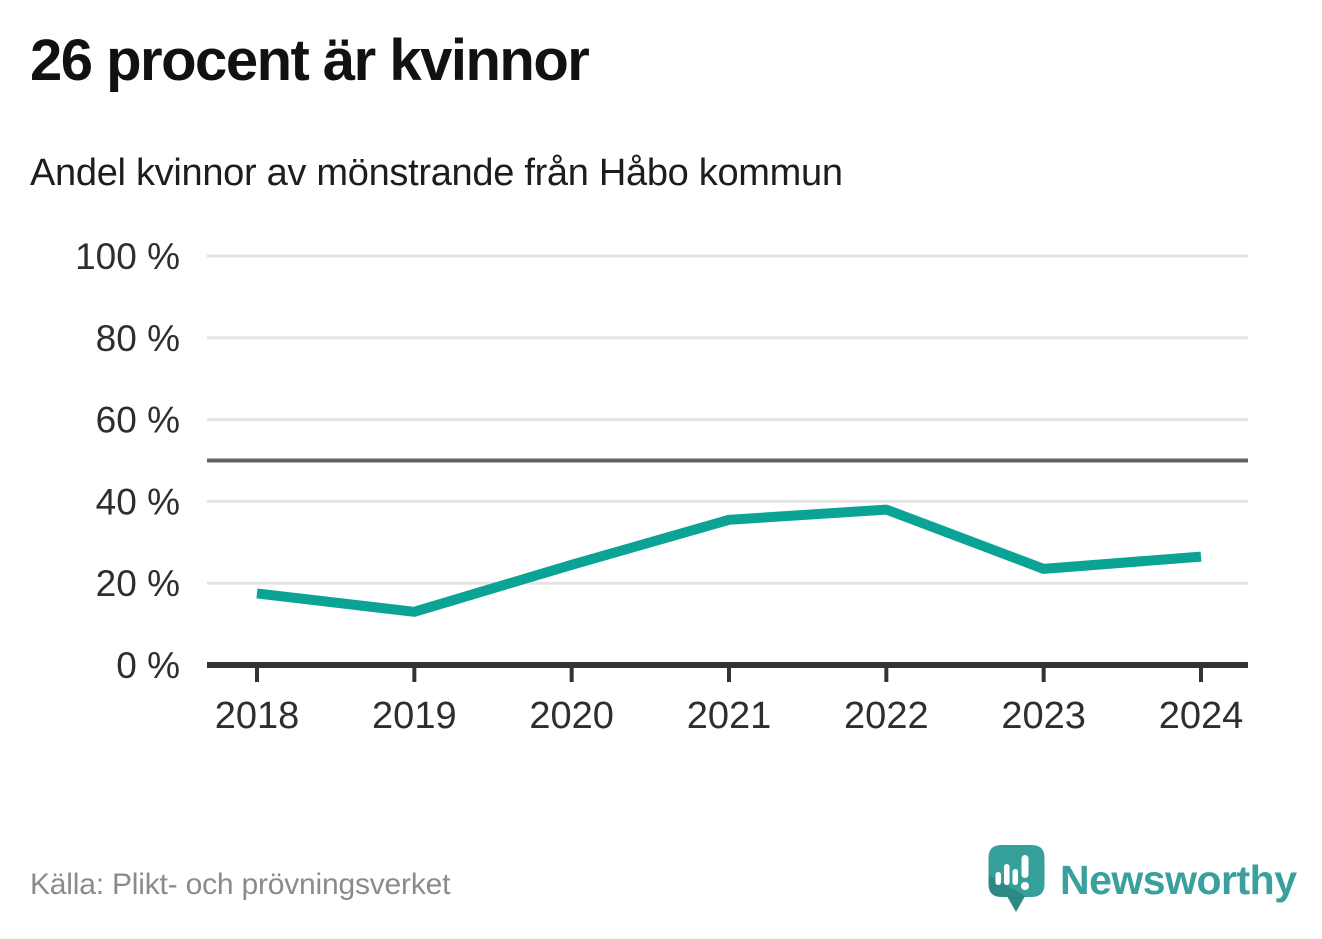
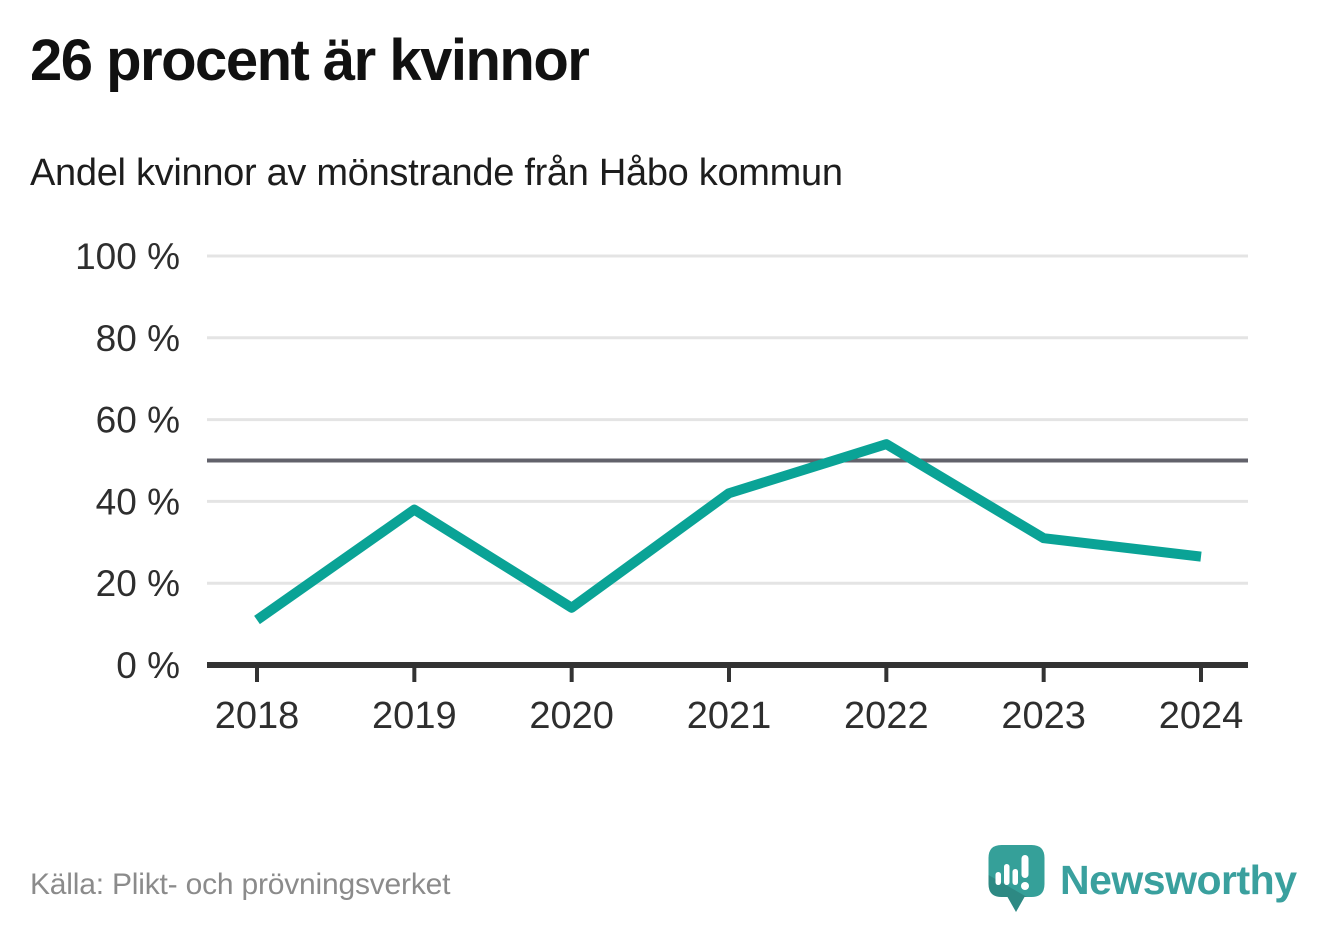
2018: 18% -> 11%
2019: 13% -> 38%
2020: 24% -> 14%
2021: 36% -> 42%
2022: 38% -> 54%
2023: 24% -> 31%
